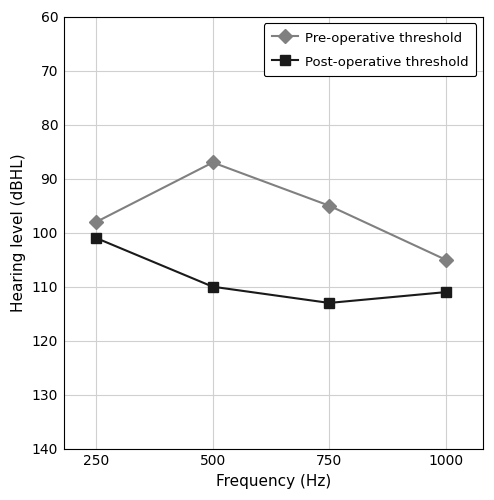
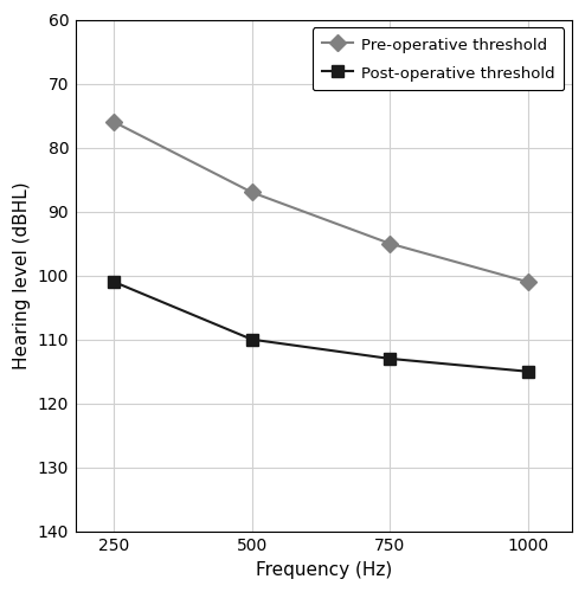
Pre-operative threshold/250: 98 -> 76
Pre-operative threshold/1000: 105 -> 101
Post-operative threshold/1000: 111 -> 115
